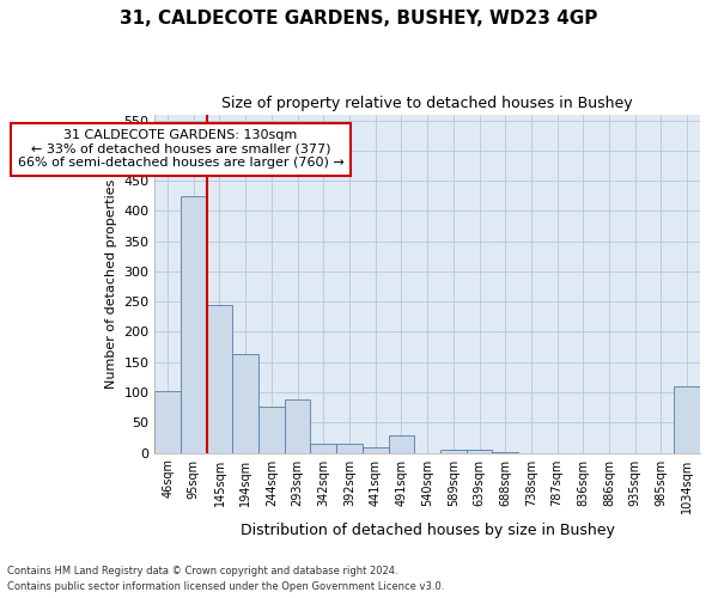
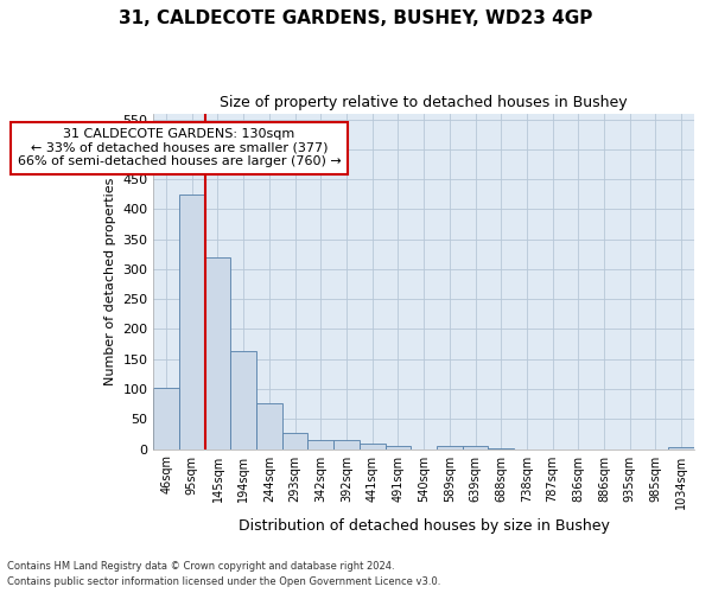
145sqm: 244 -> 320
293sqm: 88 -> 26
491sqm: 28 -> 6
1034sqm: 110 -> 3
